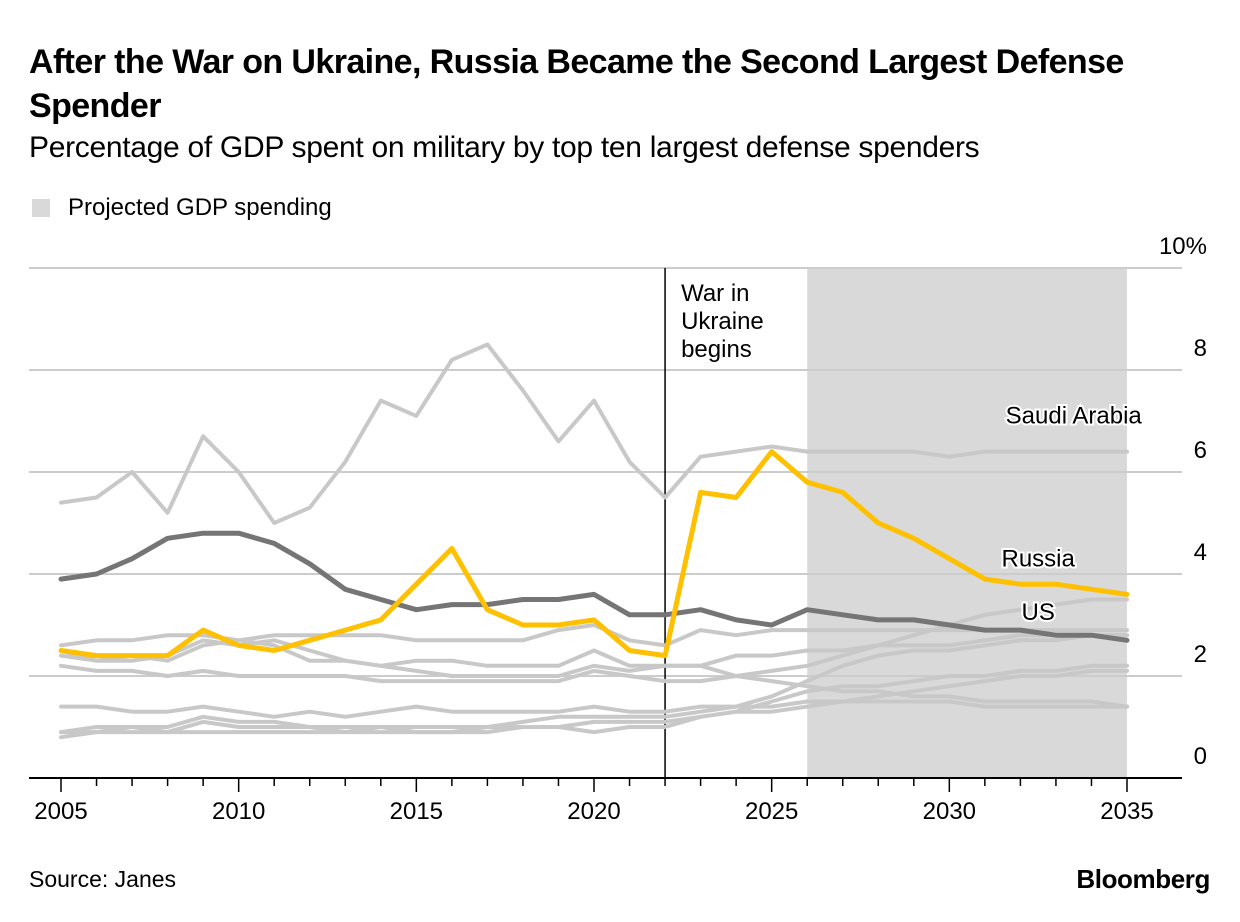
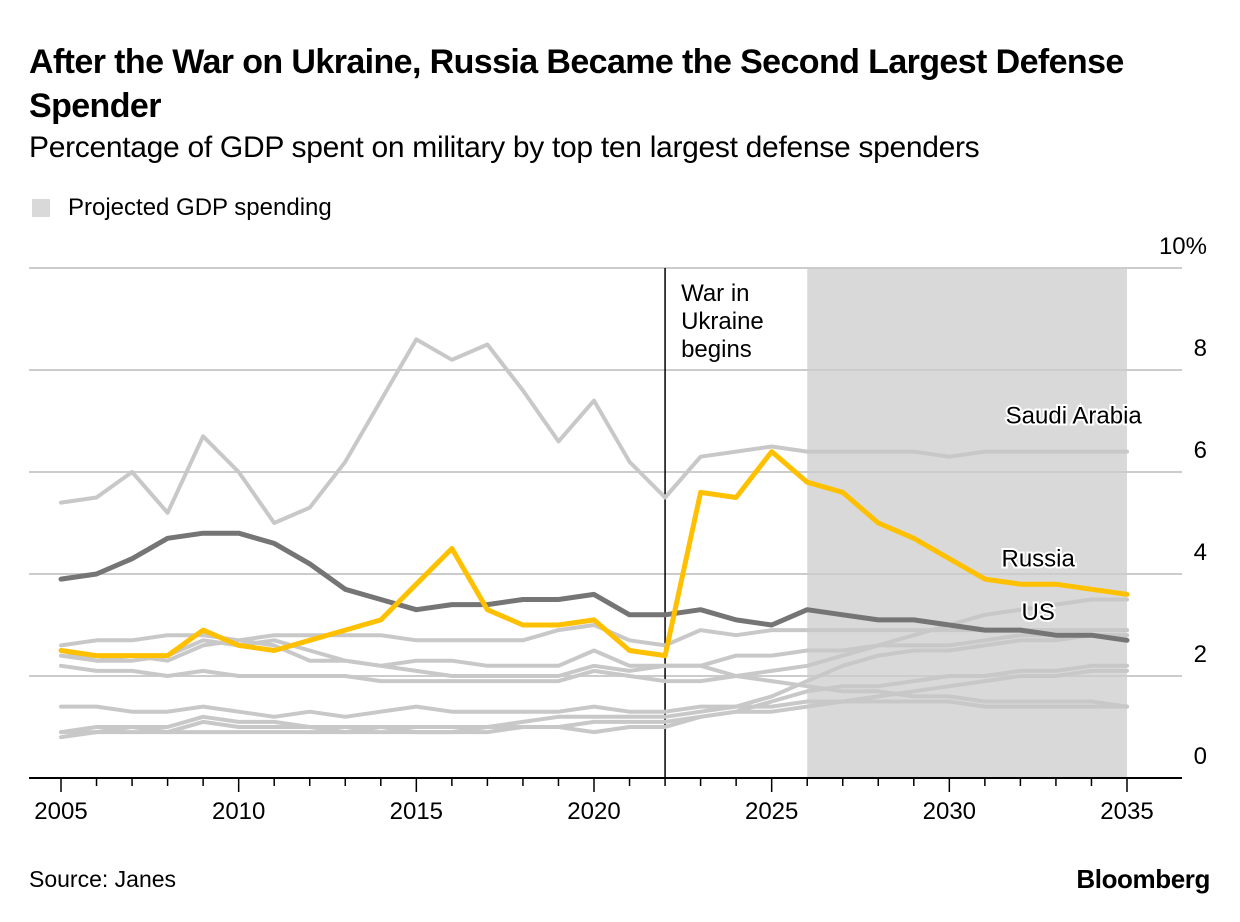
Saudi Arabia/2015: 7.1% -> 8.6%
